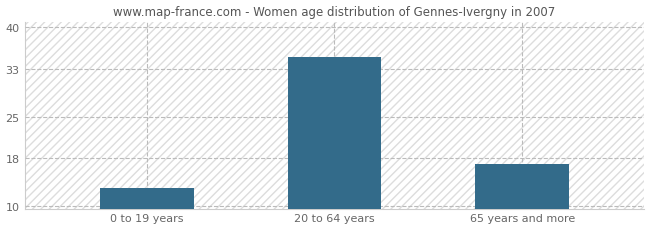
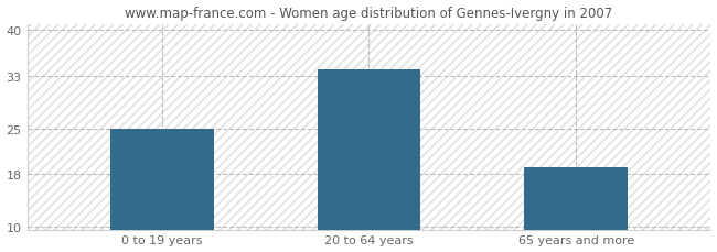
0 to 19 years: 13 -> 25
20 to 64 years: 35 -> 34
65 years and more: 17 -> 19
